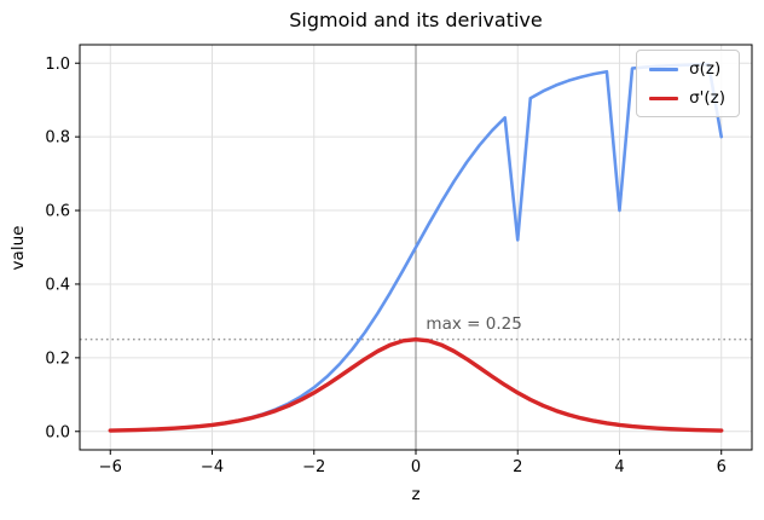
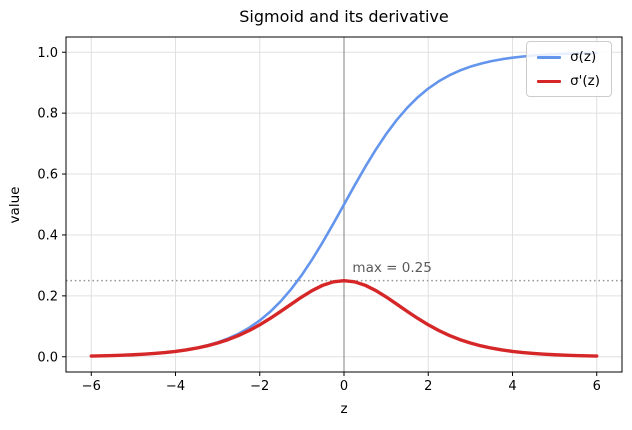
σ(z)/2: 0.52 -> 0.88
σ(z)/4: 0.60 -> 0.98
σ(z)/6: 0.80 -> 1.00
